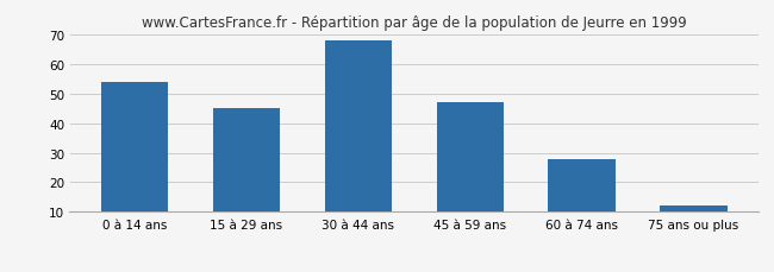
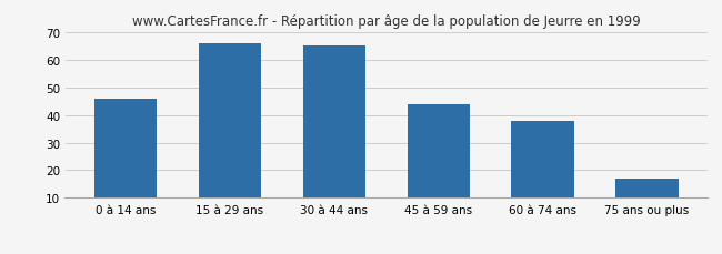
0 à 14 ans: 54 -> 46
15 à 29 ans: 45 -> 66
30 à 44 ans: 68 -> 65
45 à 59 ans: 47 -> 44
60 à 74 ans: 28 -> 38
75 ans ou plus: 12 -> 17
